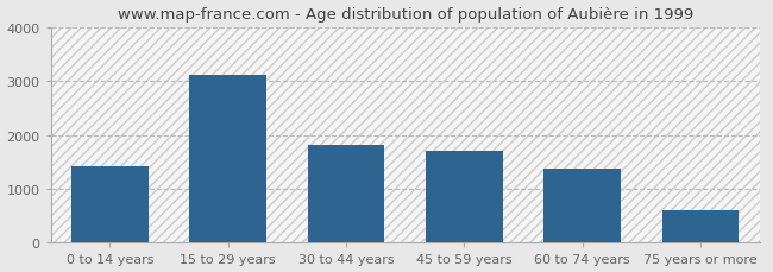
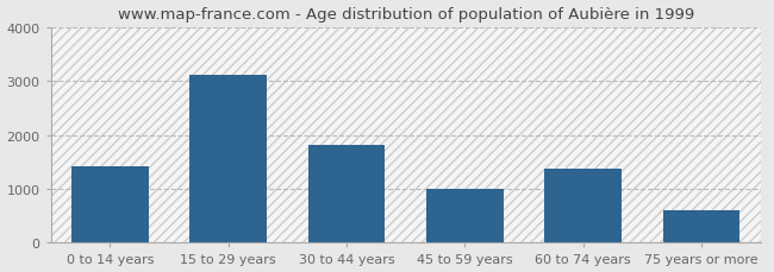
45 to 59 years: 1700 -> 1000
